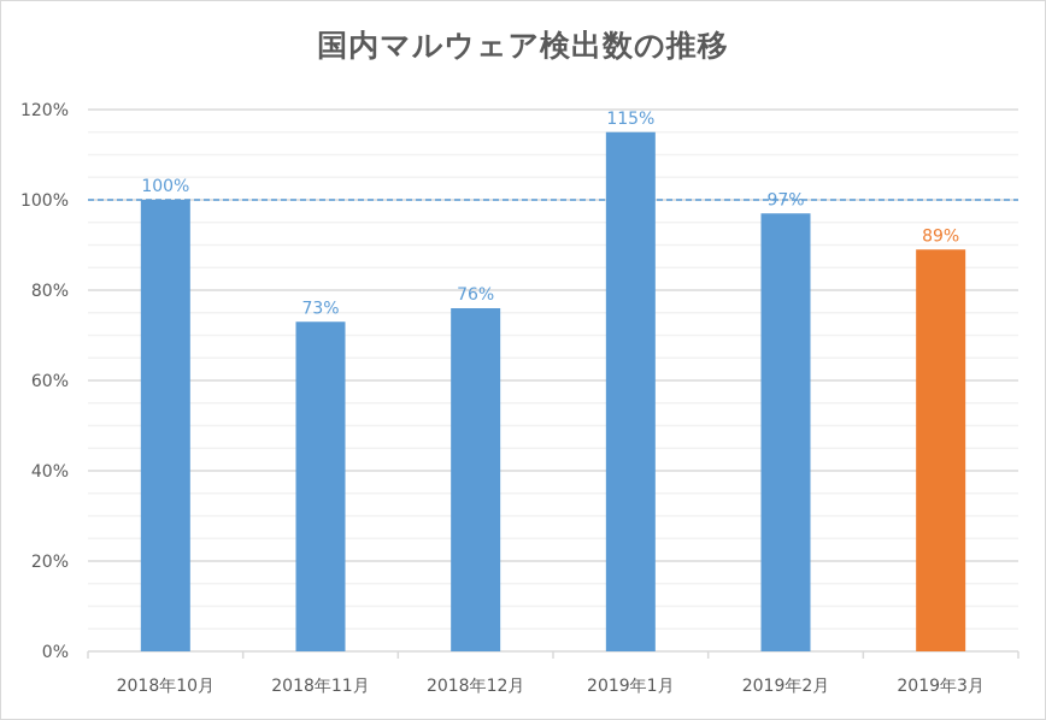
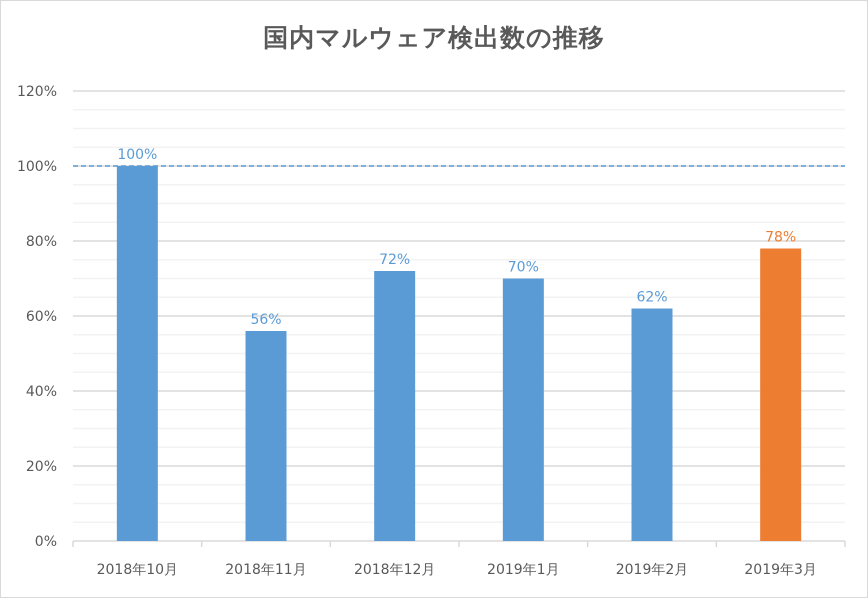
2018年11月: 73% -> 56%
2018年12月: 76% -> 72%
2019年1月: 115% -> 70%
2019年2月: 97% -> 62%
2019年3月: 89% -> 78%
